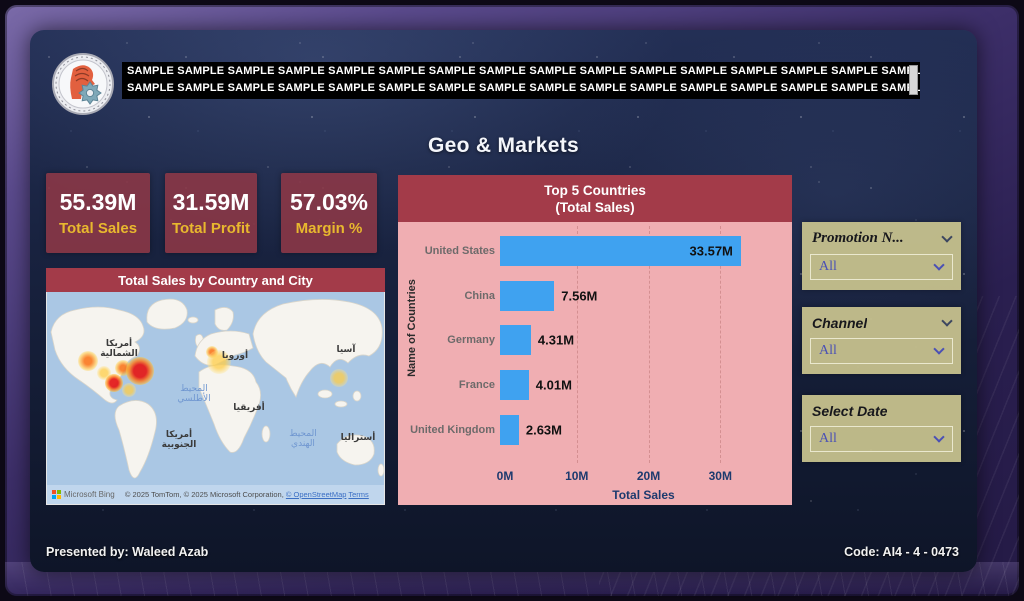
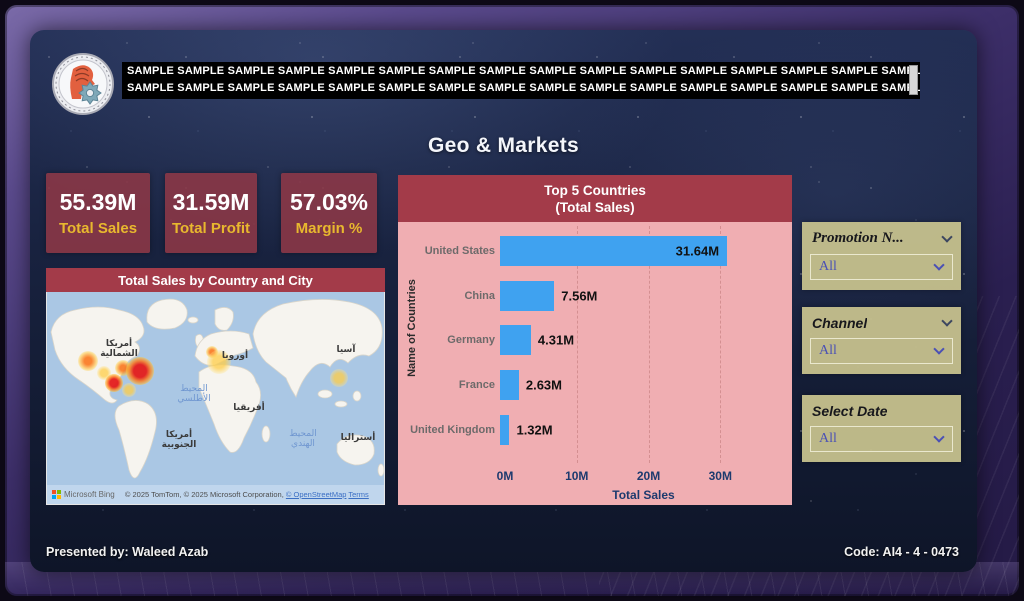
United States: 33.57M -> 31.64M
France: 4.01M -> 2.63M
United Kingdom: 2.63M -> 1.32M
